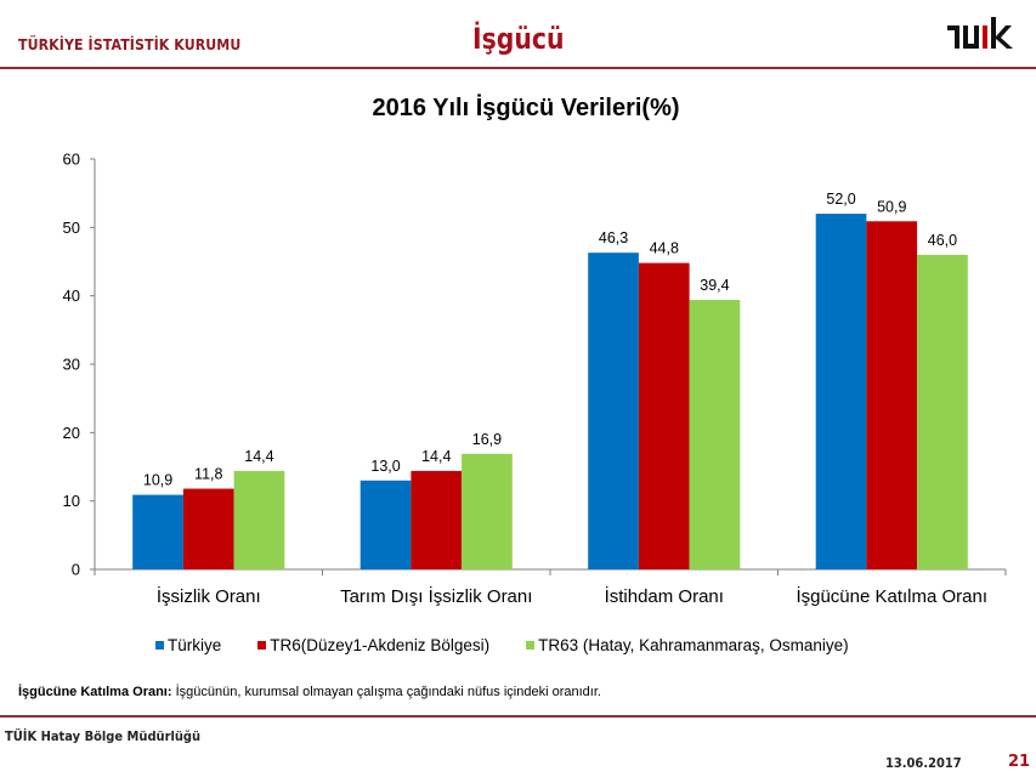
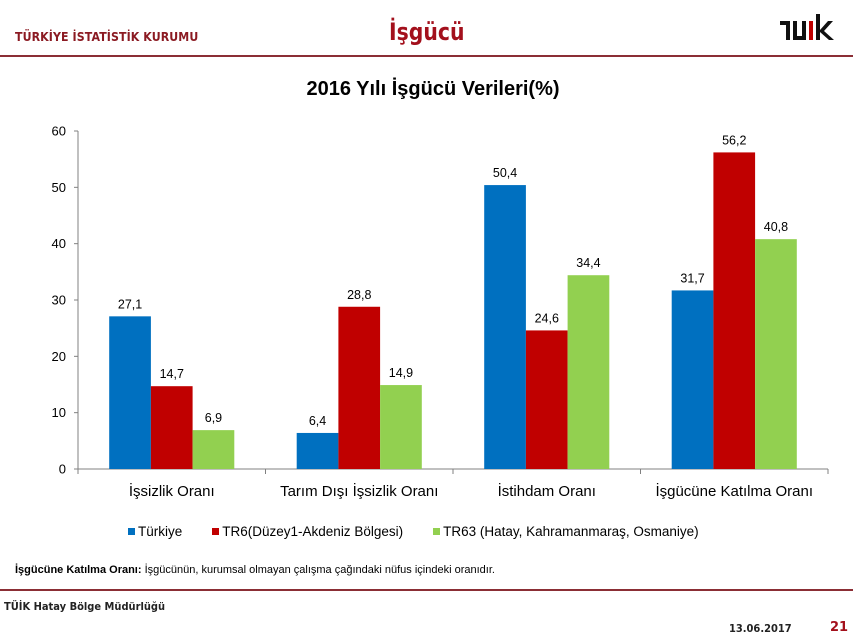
Türkiye/İşsizlik Oranı: 10,9 -> 27,1
TR6(Düzey1-Akdeniz Bölgesi)/İşsizlik Oranı: 11,8 -> 14,7
TR63 (Hatay, Kahramanmaraş, Osmaniye)/İşsizlik Oranı: 14,4 -> 6,9
Türkiye/Tarım Dışı İşsizlik Oranı: 13,0 -> 6,4
TR6(Düzey1-Akdeniz Bölgesi)/Tarım Dışı İşsizlik Oranı: 14,4 -> 28,8
TR63 (Hatay, Kahramanmaraş, Osmaniye)/Tarım Dışı İşsizlik Oranı: 16,9 -> 14,9
Türkiye/İstihdam Oranı: 46,3 -> 50,4
TR6(Düzey1-Akdeniz Bölgesi)/İstihdam Oranı: 44,8 -> 24,6
TR63 (Hatay, Kahramanmaraş, Osmaniye)/İstihdam Oranı: 39,4 -> 34,4
Türkiye/İşgücüne Katılma Oranı: 52,0 -> 31,7
TR6(Düzey1-Akdeniz Bölgesi)/İşgücüne Katılma Oranı: 50,9 -> 56,2
TR63 (Hatay, Kahramanmaraş, Osmaniye)/İşgücüne Katılma Oranı: 46,0 -> 40,8
